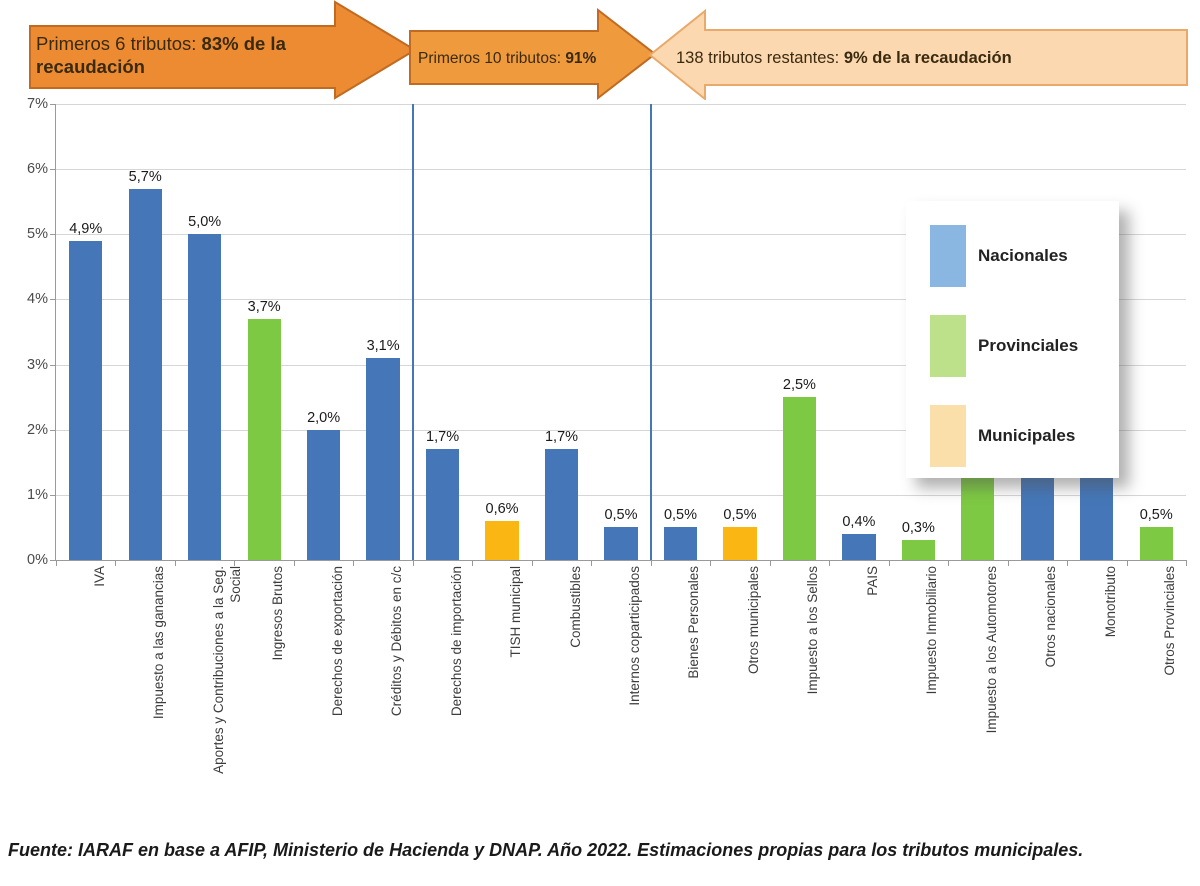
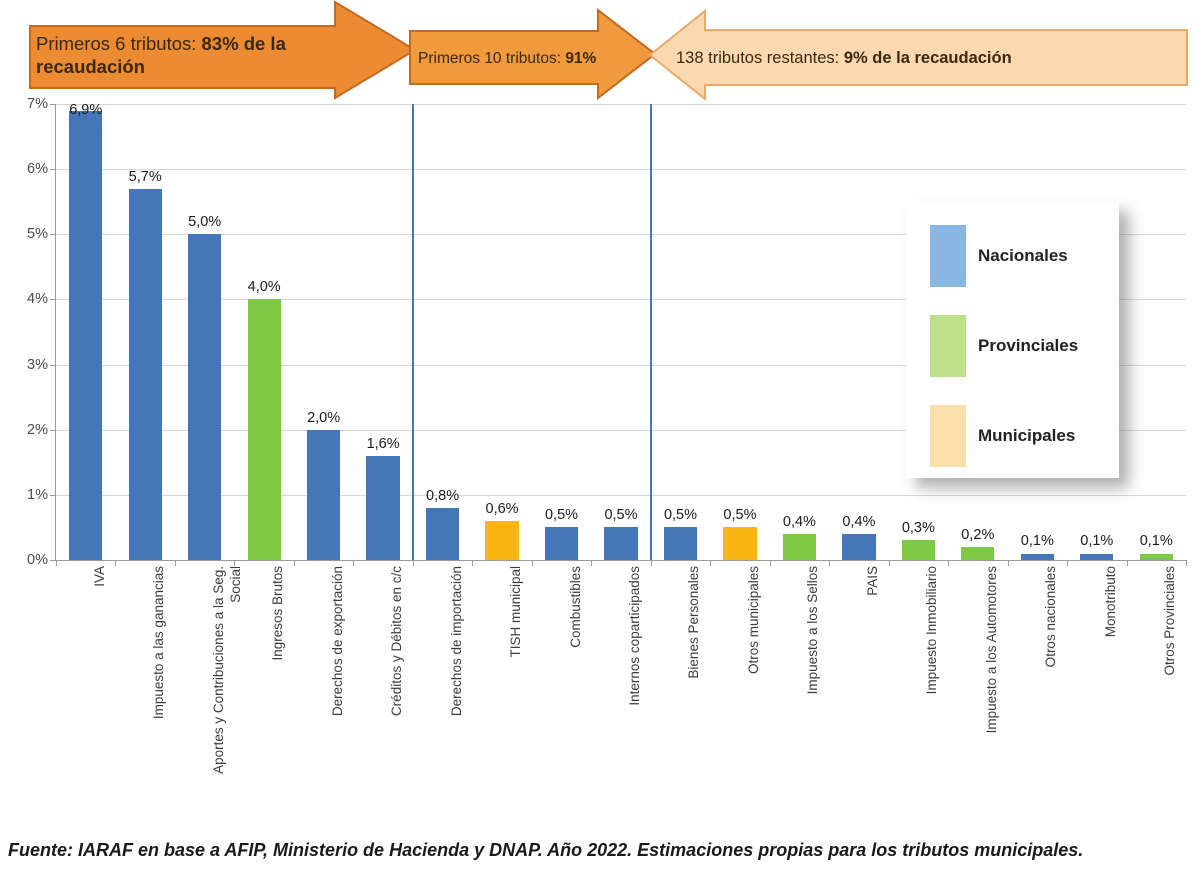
IVA: 4,9% -> 6,9%
Ingresos Brutos: 3,7% -> 4,0%
Créditos y Débitos en c/c: 3,1% -> 1,6%
Derechos de importación: 1,7% -> 0,8%
Combustibles: 1,7% -> 0,5%
Impuesto a los Sellos: 2,5% -> 0,4%
Impuesto a los Automotores: 2,5% -> 0,2%
Otros nacionales: 2,5% -> 0,1%
Monotributo: 2,7% -> 0,1%
Otros Provinciales: 0,5% -> 0,1%
